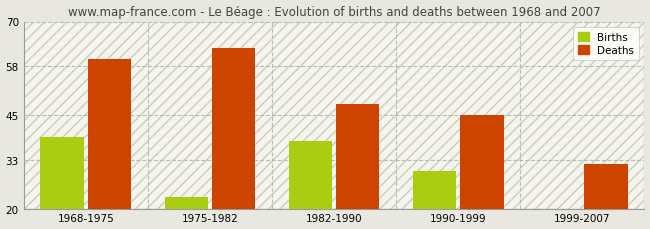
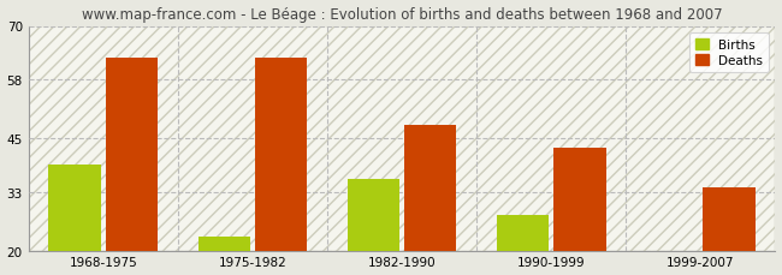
Deaths/1968-1975: 60 -> 63
Births/1982-1990: 38 -> 36
Births/1990-1999: 30 -> 28
Deaths/1990-1999: 45 -> 43
Deaths/1999-2007: 32 -> 34
